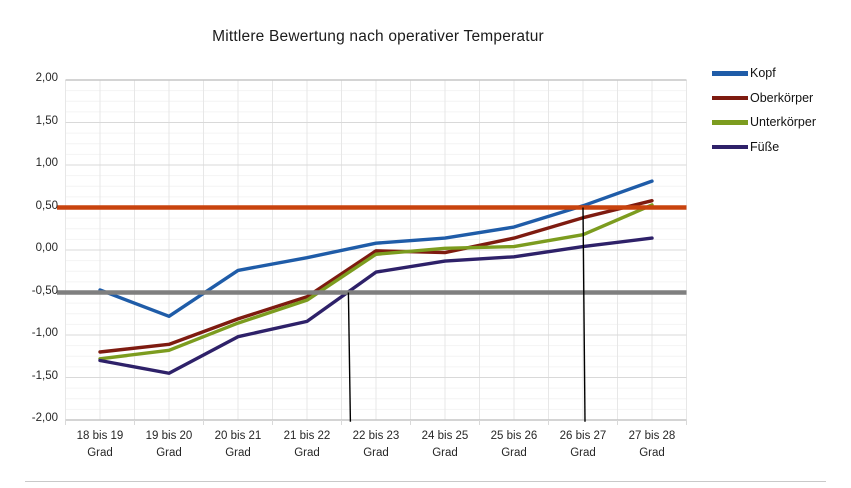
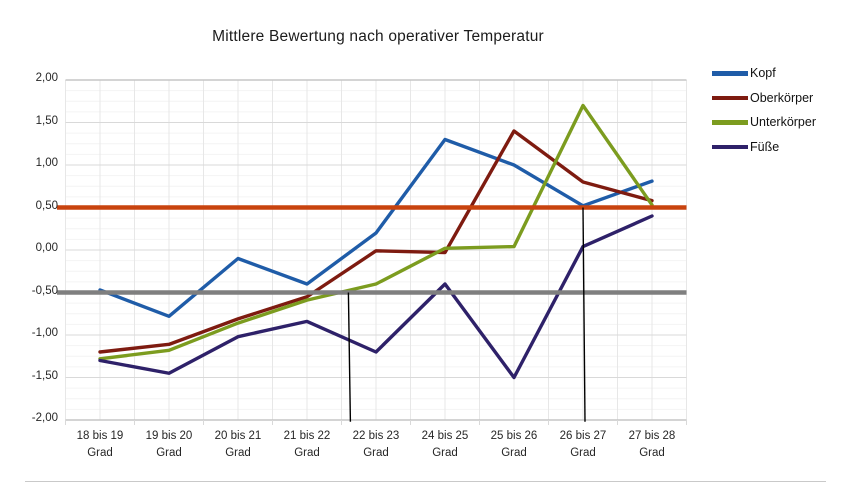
Kopf/20 bis 21: -0,2 -> -0,1
Kopf/21 bis 22: -0,1 -> -0,4
Kopf/22 bis 23: 0,1 -> 0,2
Unterkörper/22 bis 23: -0,1 -> -0,4
Füße/22 bis 23: -0,3 -> -1,2
Kopf/24 bis 25: 0,1 -> 1,3
Füße/24 bis 25: -0,1 -> -0,4
Kopf/25 bis 26: 0,3 -> 1,0
Oberkörper/25 bis 26: 0,1 -> 1,4
Füße/25 bis 26: -0,1 -> -1,5
Oberkörper/26 bis 27: 0,4 -> 0,8
Unterkörper/26 bis 27: 0,2 -> 1,7
Füße/27 bis 28: 0,1 -> 0,4
